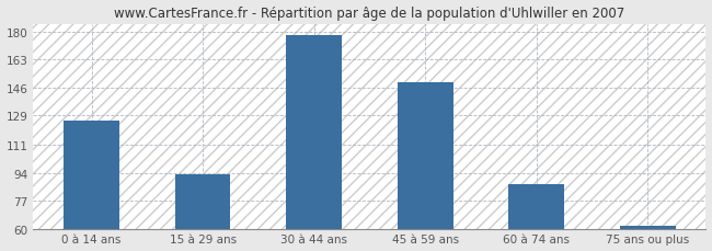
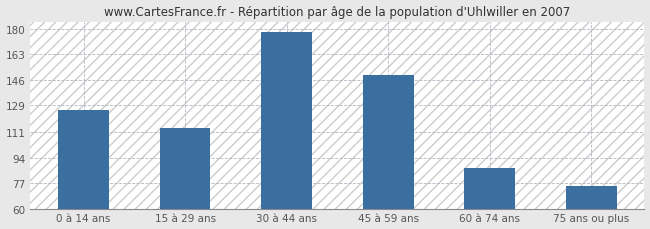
15 à 29 ans: 93 -> 114
75 ans ou plus: 62 -> 75
